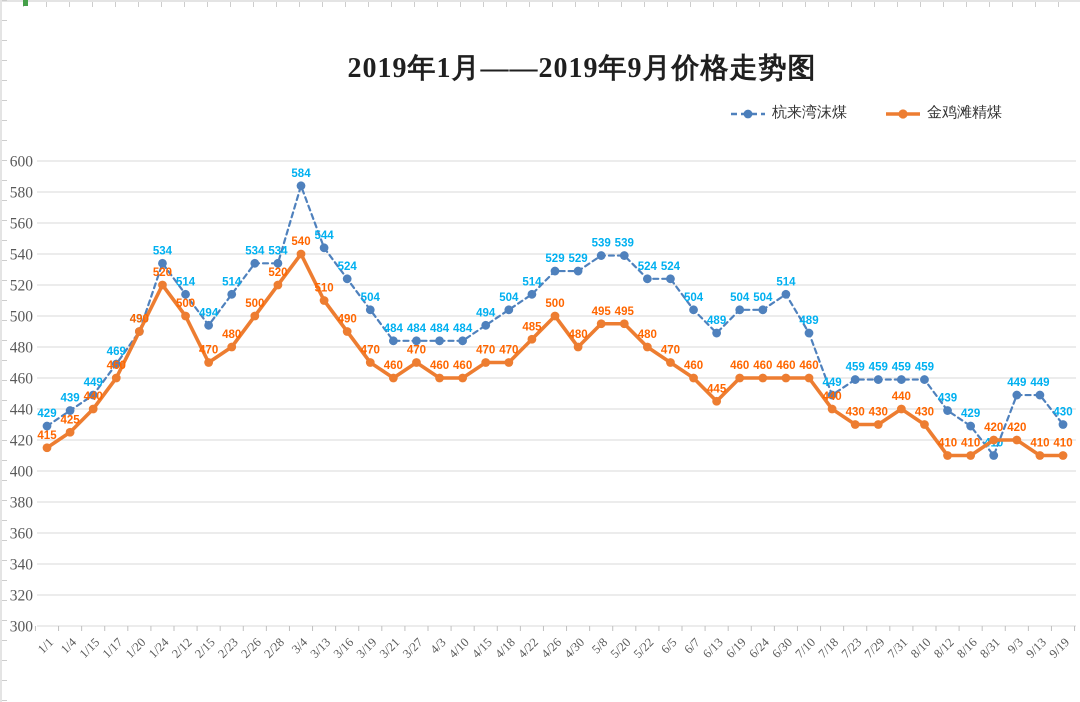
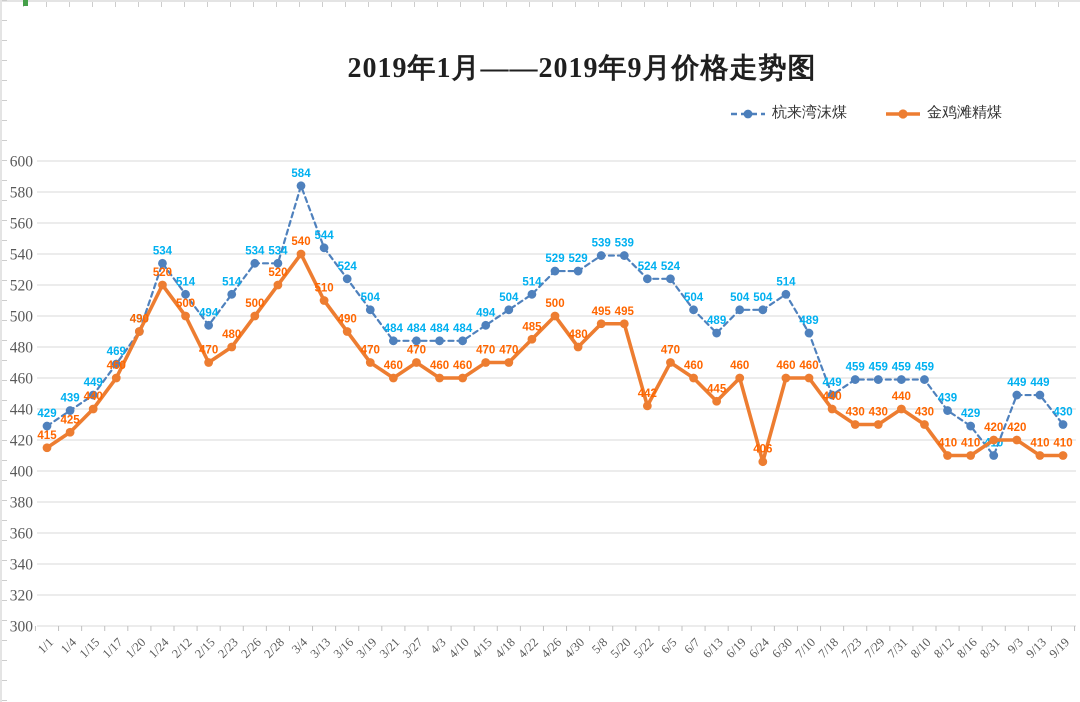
金鸡滩精煤/5/22: 480 -> 442
金鸡滩精煤/6/24: 460 -> 406
